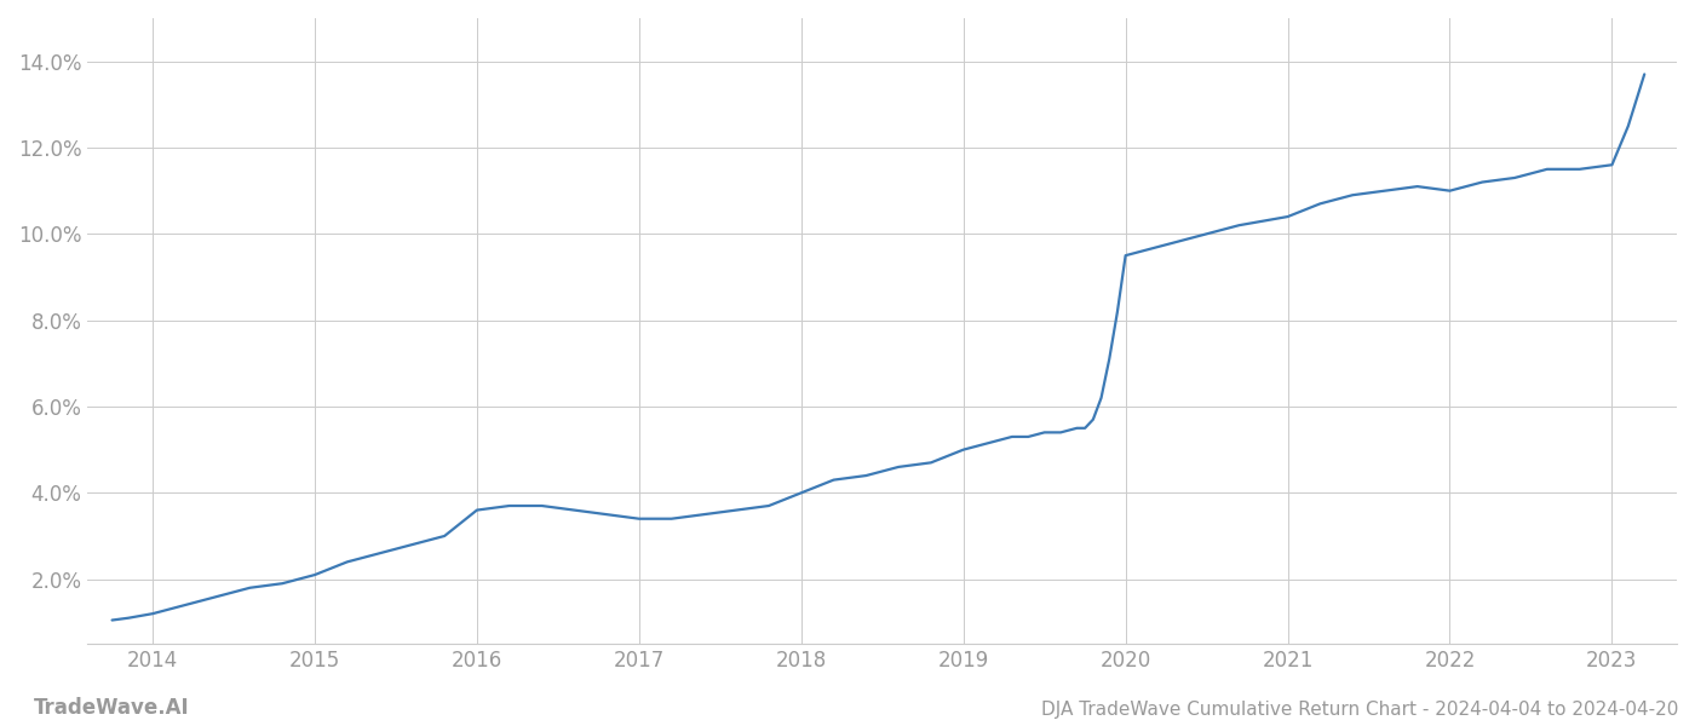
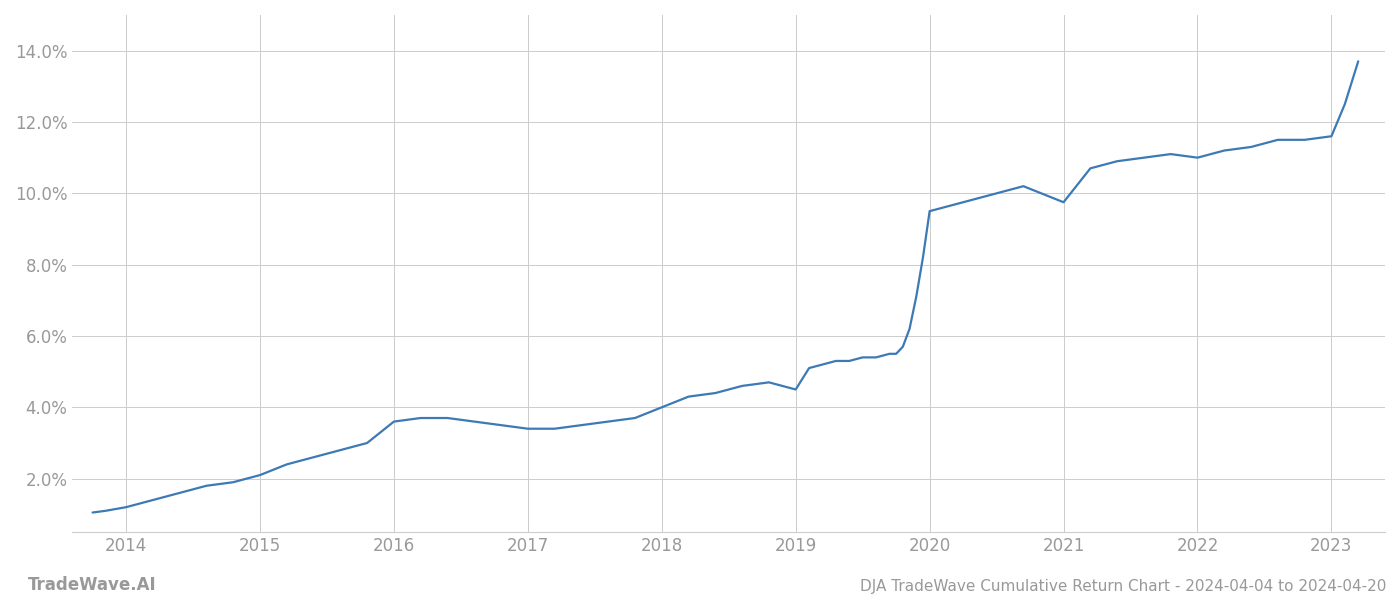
2019: 5.00% -> 4.50%
2021: 10.40% -> 9.75%
